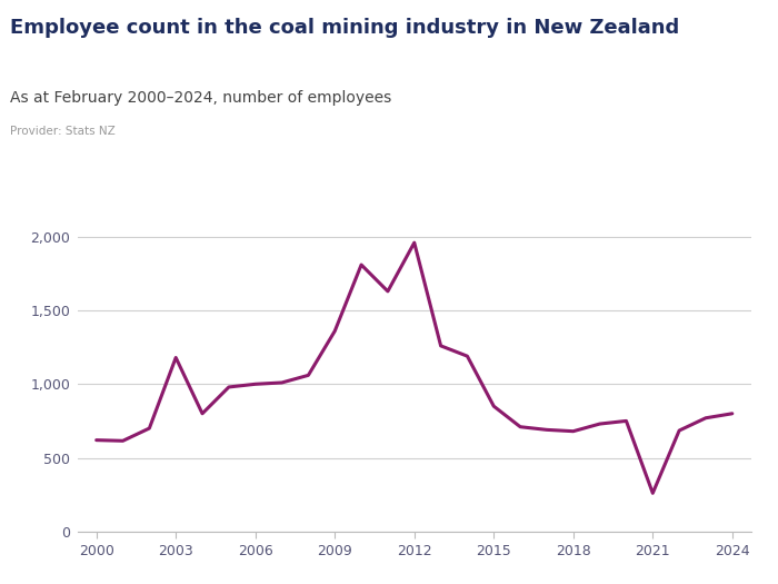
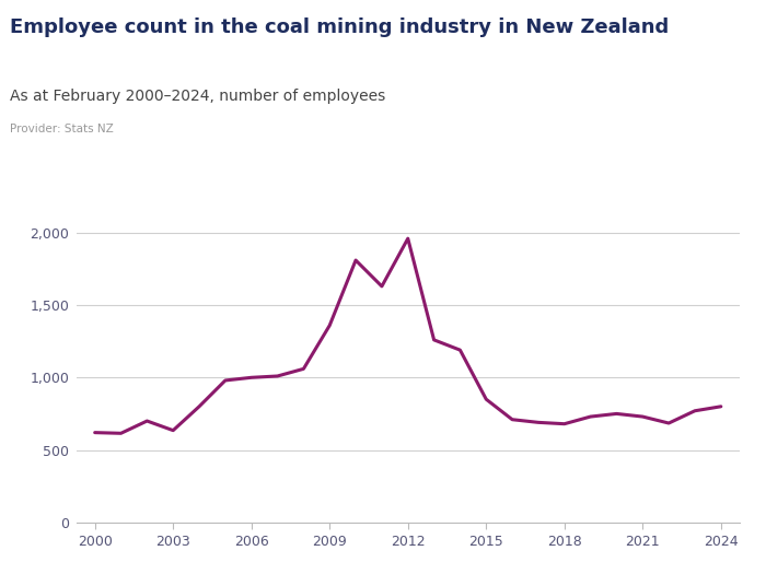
2003: 1,180 -> 640
2021: 260 -> 730
